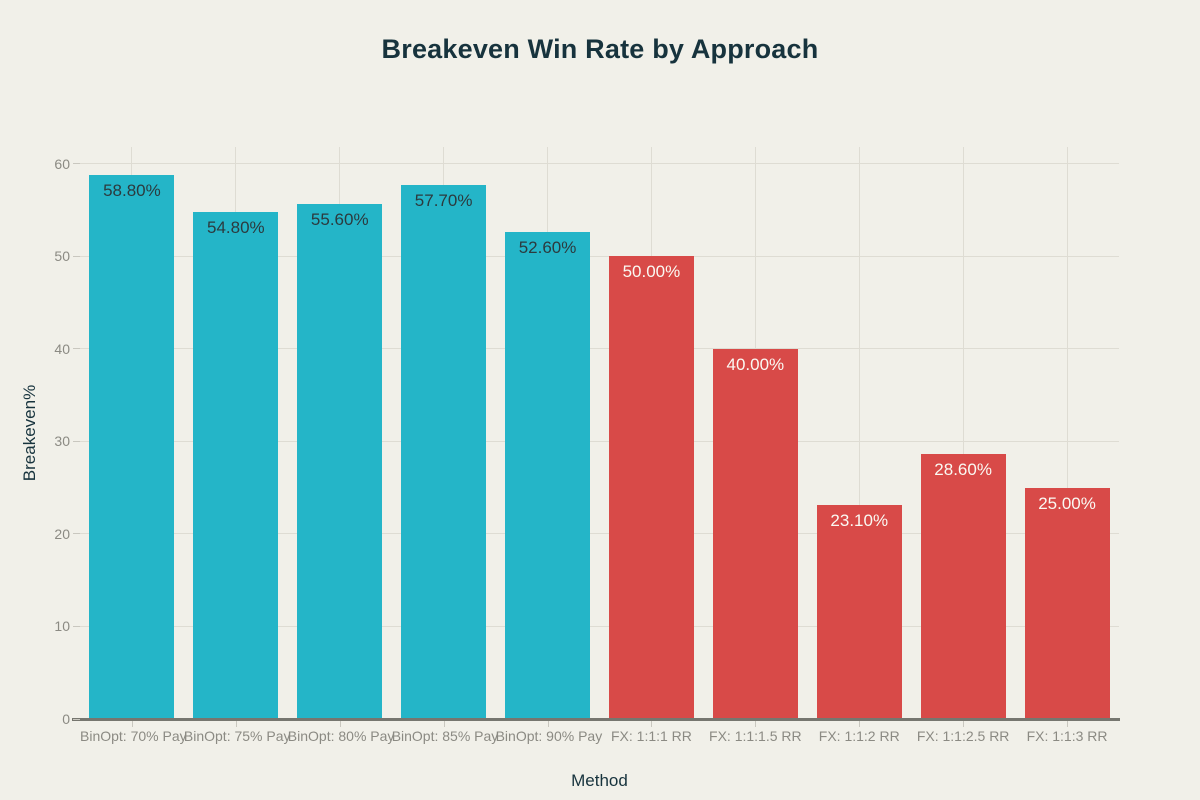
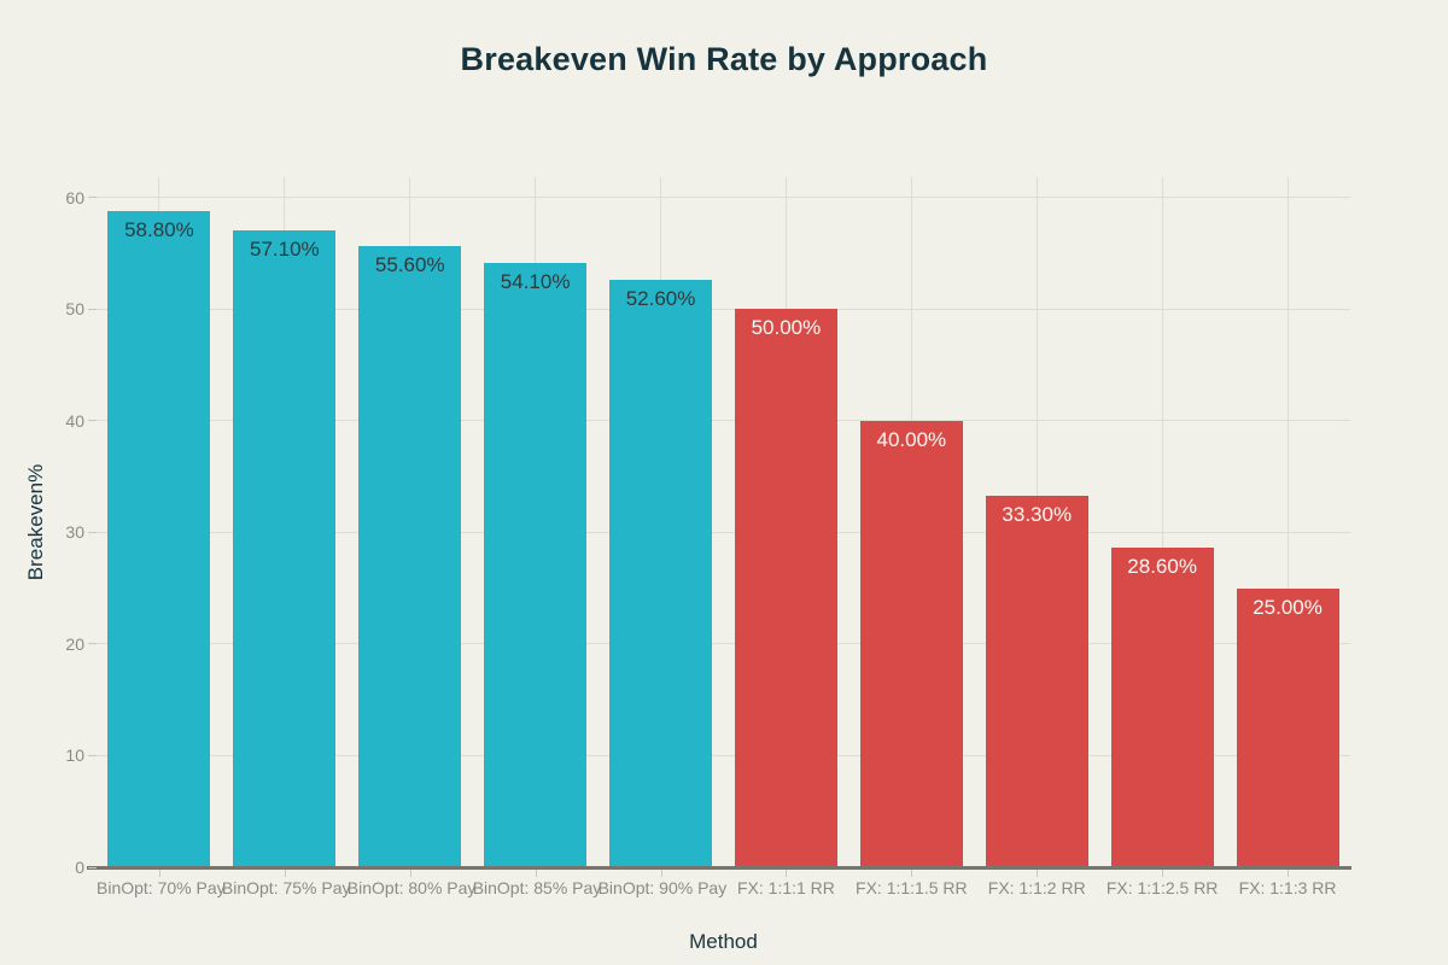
BinOpt: 75% Pay: 54.80% -> 57.10%
BinOpt: 85% Pay: 57.70% -> 54.10%
FX: 1:1:2 RR: 23.10% -> 33.30%
